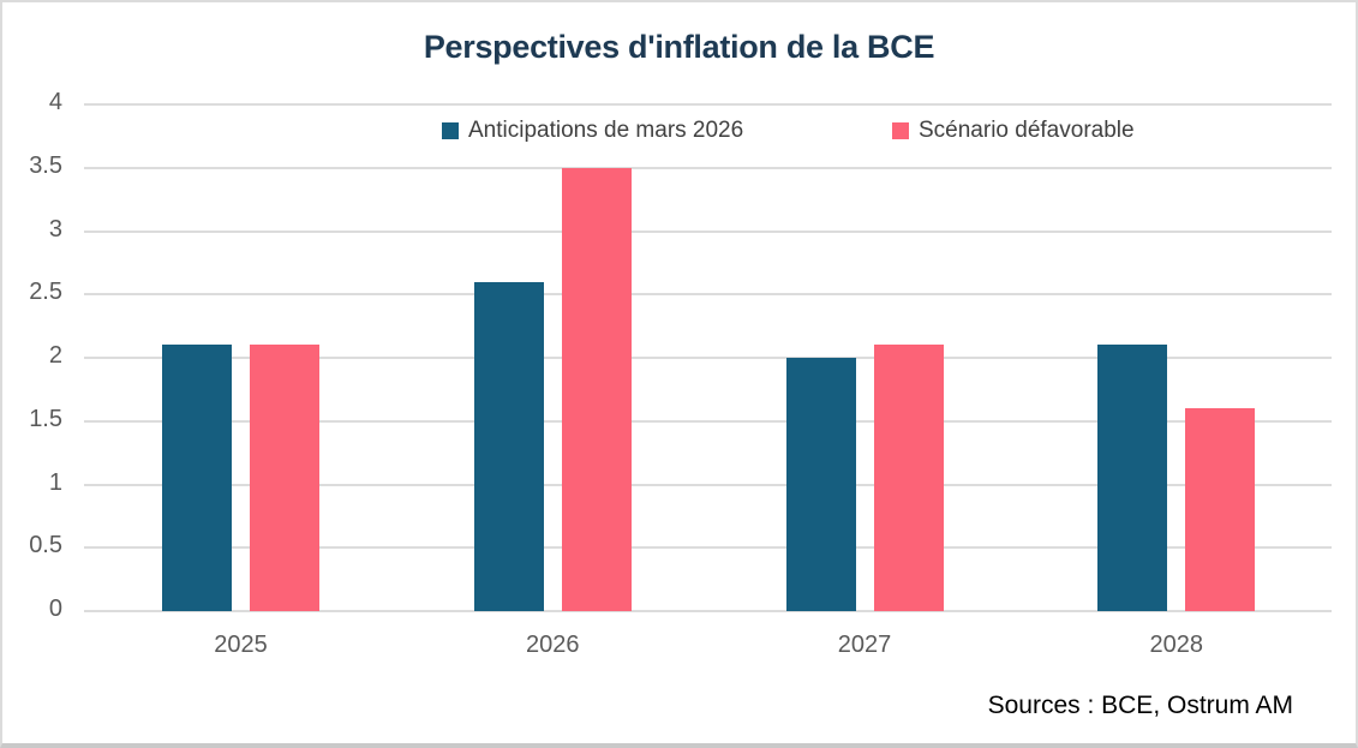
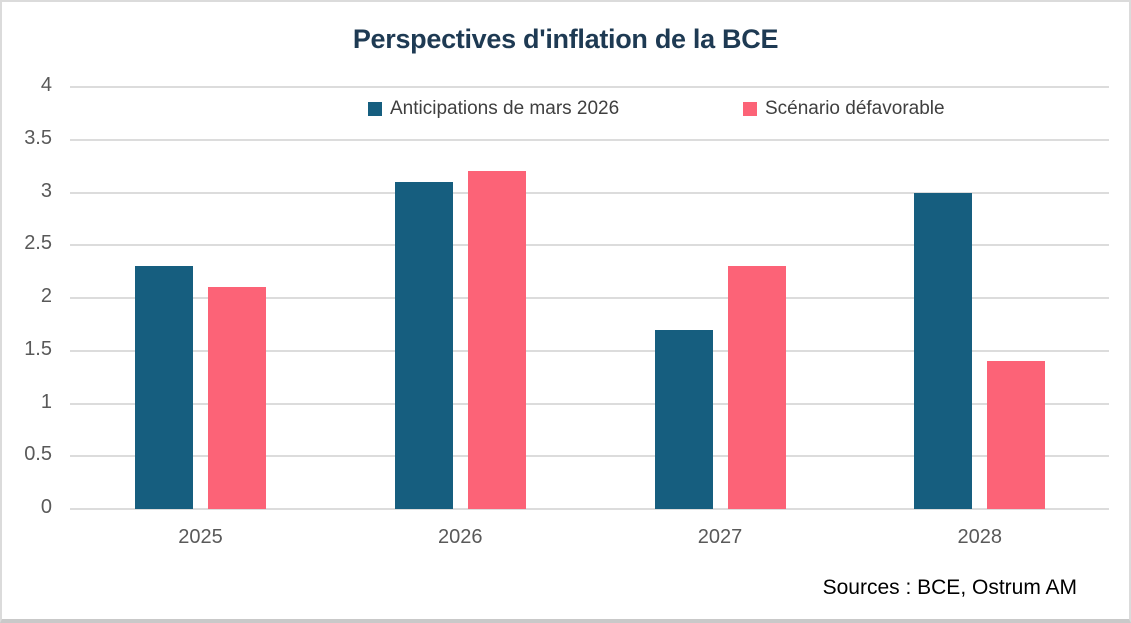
Anticipations de mars 2026/2025: 2.1 -> 2.3
Anticipations de mars 2026/2026: 2.6 -> 3.1
Scénario défavorable/2026: 3.5 -> 3.2
Anticipations de mars 2026/2027: 2.0 -> 1.7
Scénario défavorable/2027: 2.1 -> 2.3
Anticipations de mars 2026/2028: 2.1 -> 3.0
Scénario défavorable/2028: 1.6 -> 1.4
